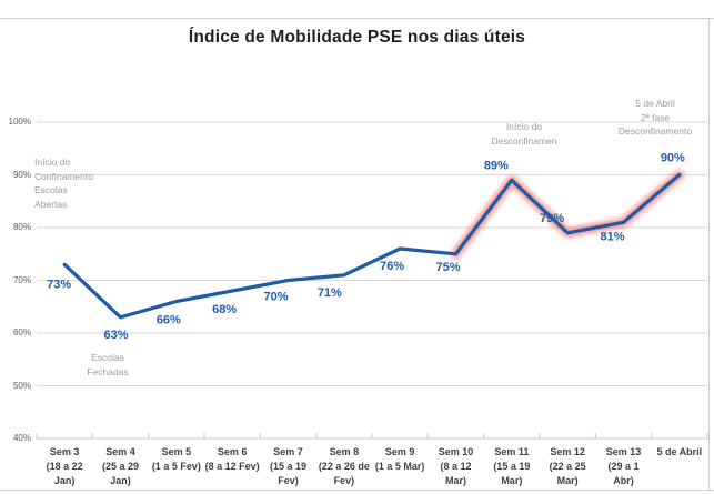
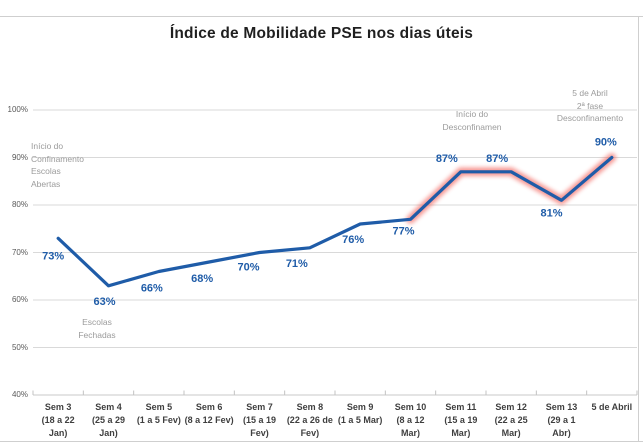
Sem 10 (8 a 12 Mar): 75% -> 77%
Sem 11 (15 a 19 Mar): 89% -> 87%
Sem 12 (22 a 25 Mar): 79% -> 87%
